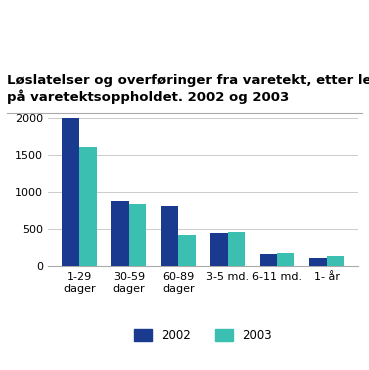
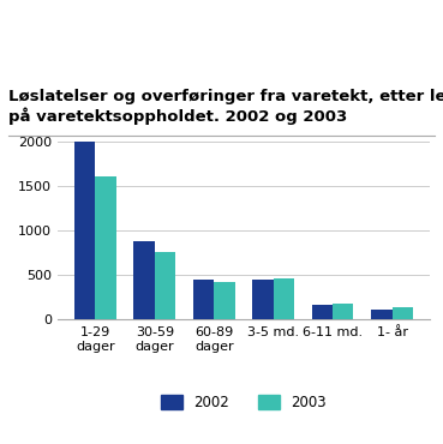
2003/30-59 dager: 840 -> 760
2002/60-89 dager: 820 -> 460
